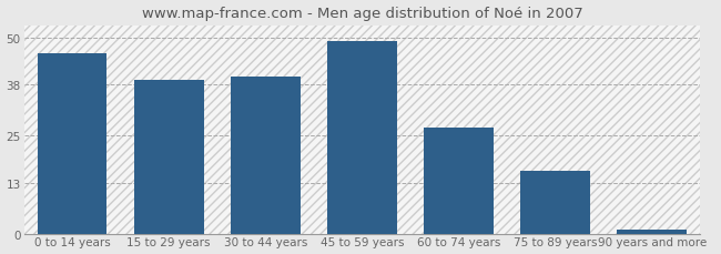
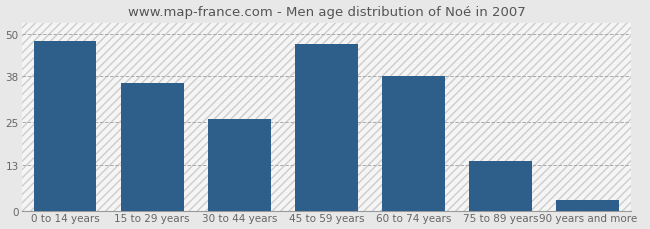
0 to 14 years: 46 -> 48
15 to 29 years: 39 -> 36
30 to 44 years: 40 -> 26
45 to 59 years: 49 -> 47
60 to 74 years: 27 -> 38
75 to 89 years: 16 -> 14
90 years and more: 1 -> 3
